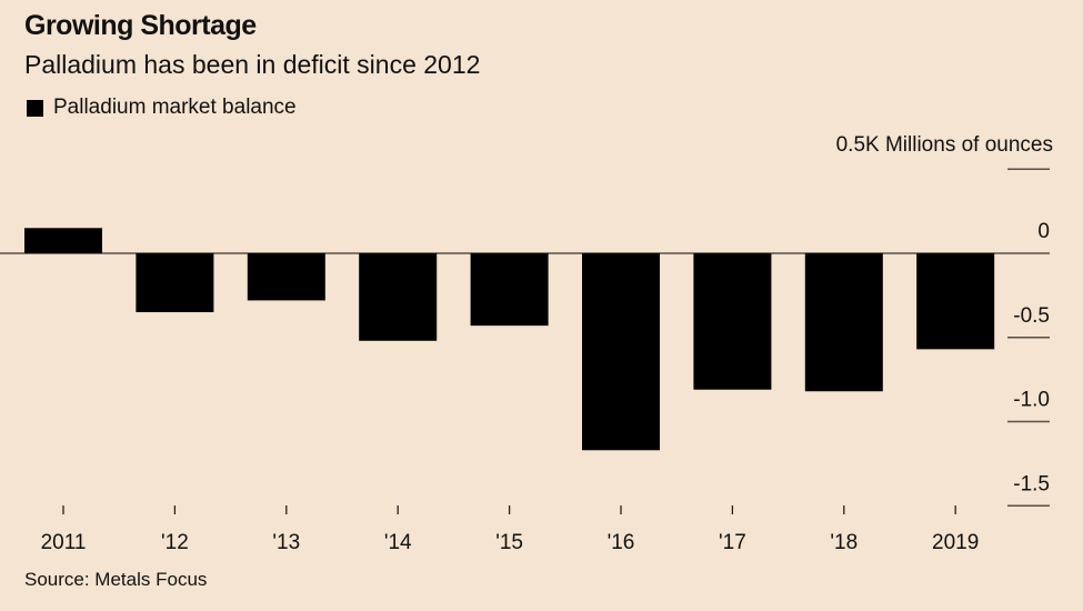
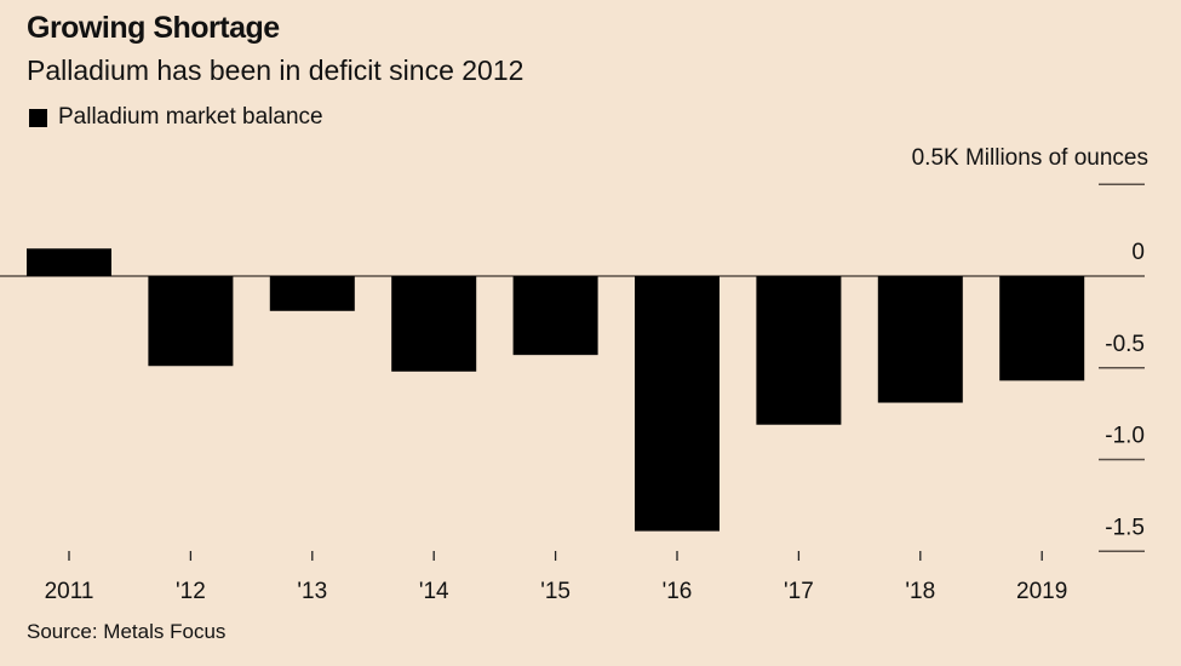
'12: -0.35 -> -0.49
'13: -0.28 -> -0.19
'16: -1.17 -> -1.39
'18: -0.82 -> -0.69
